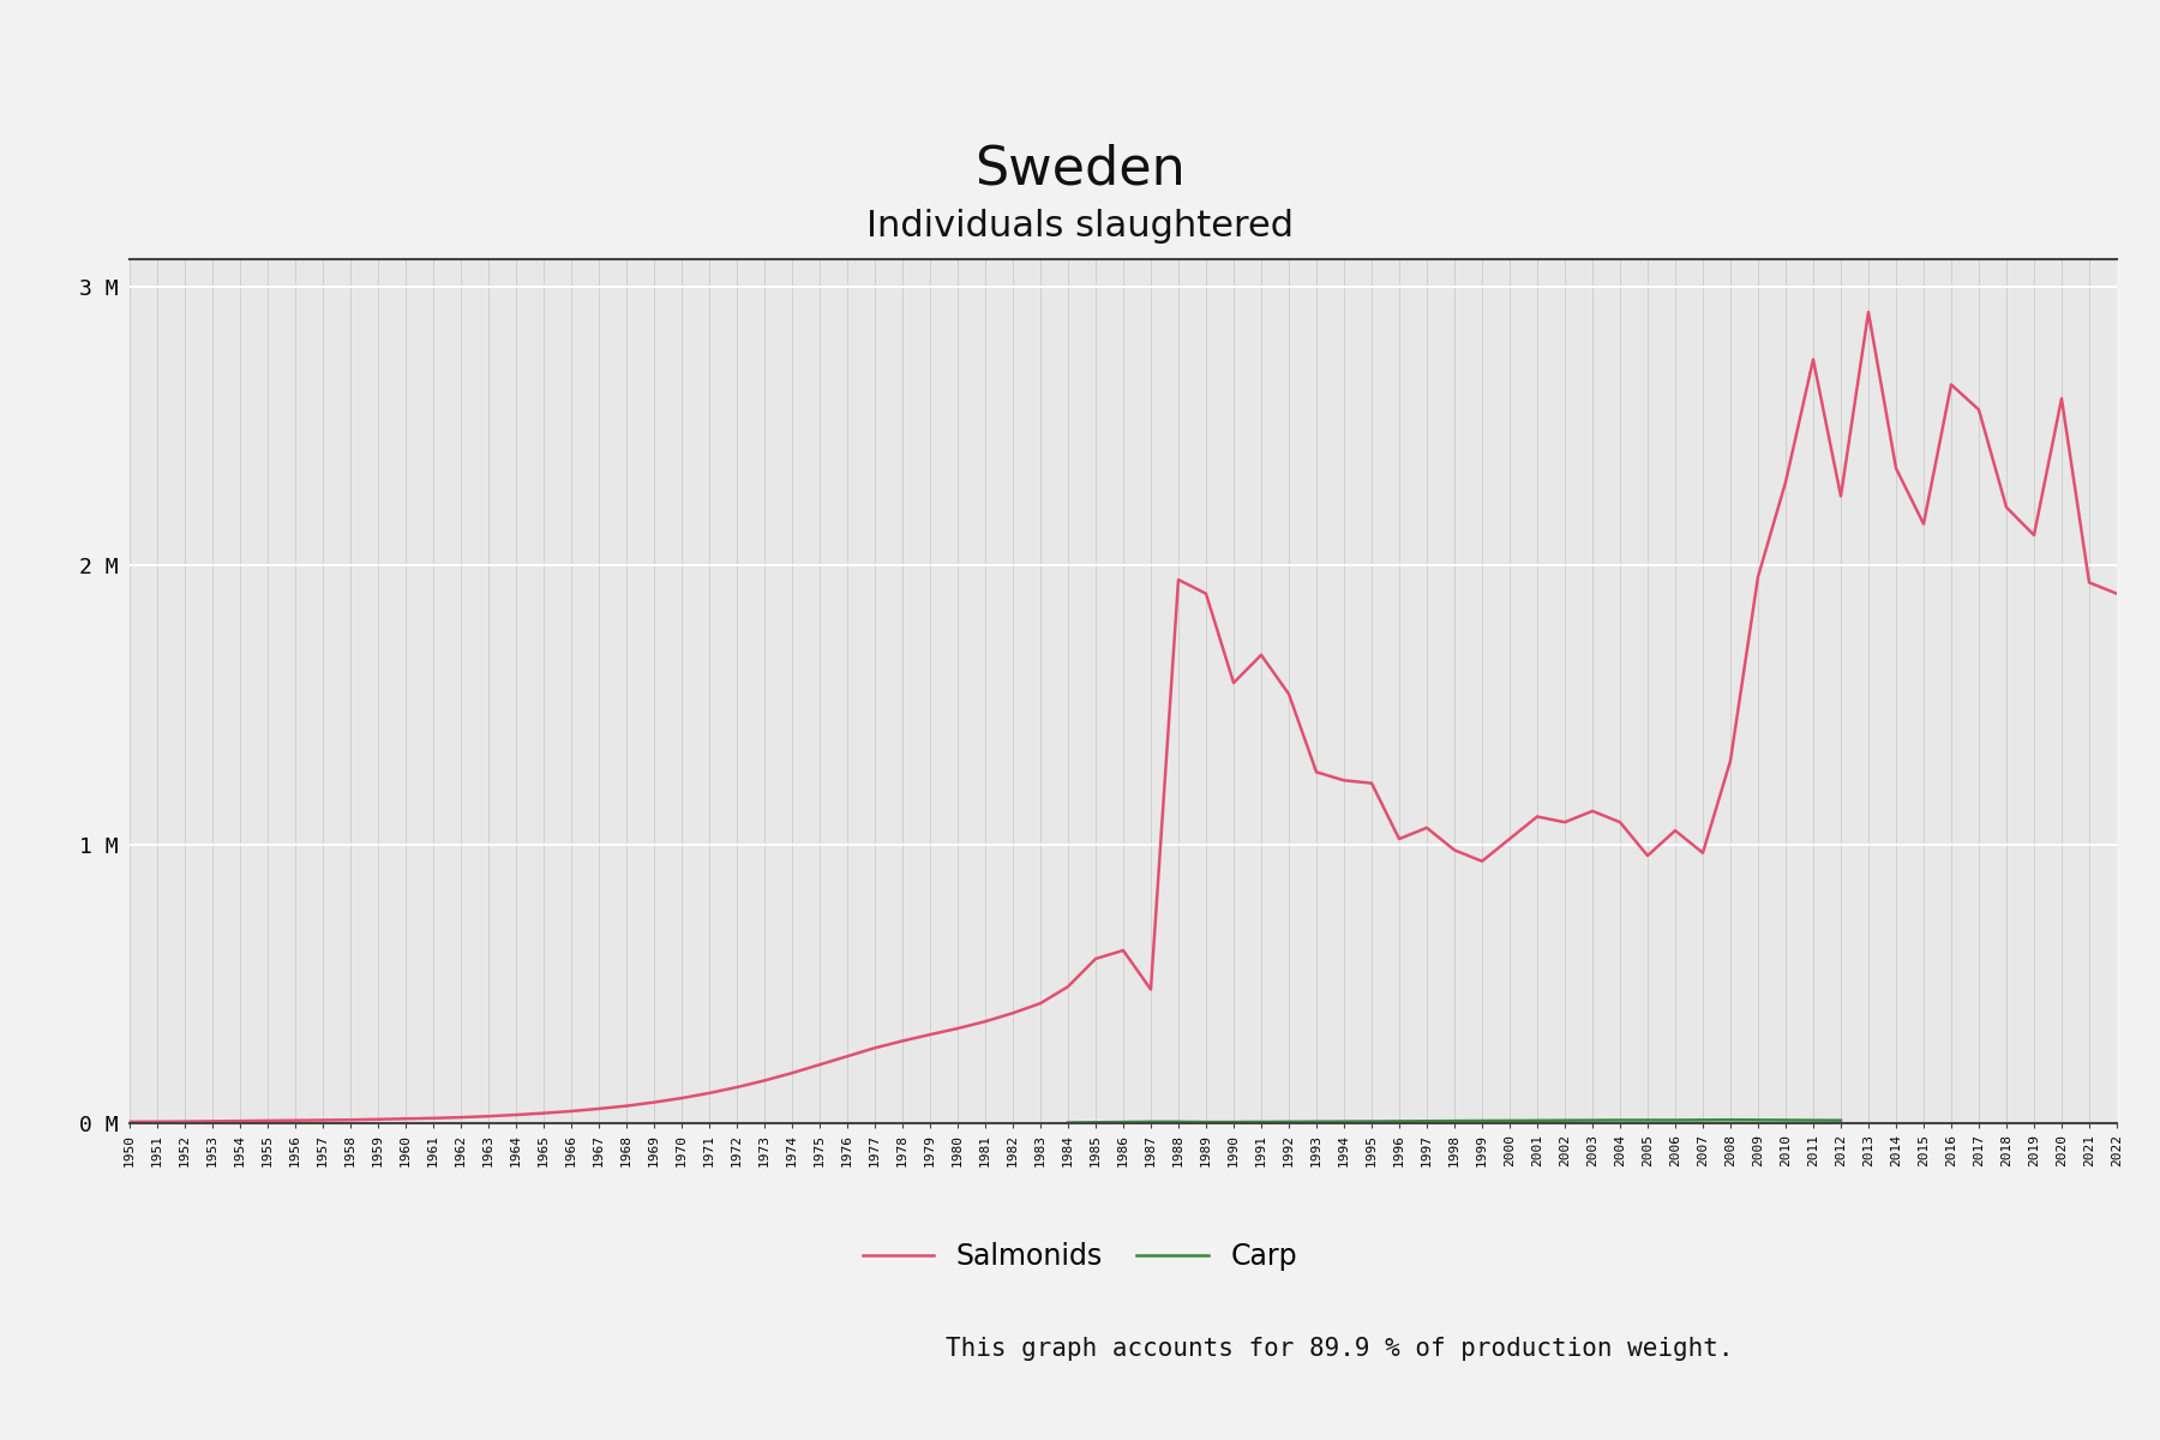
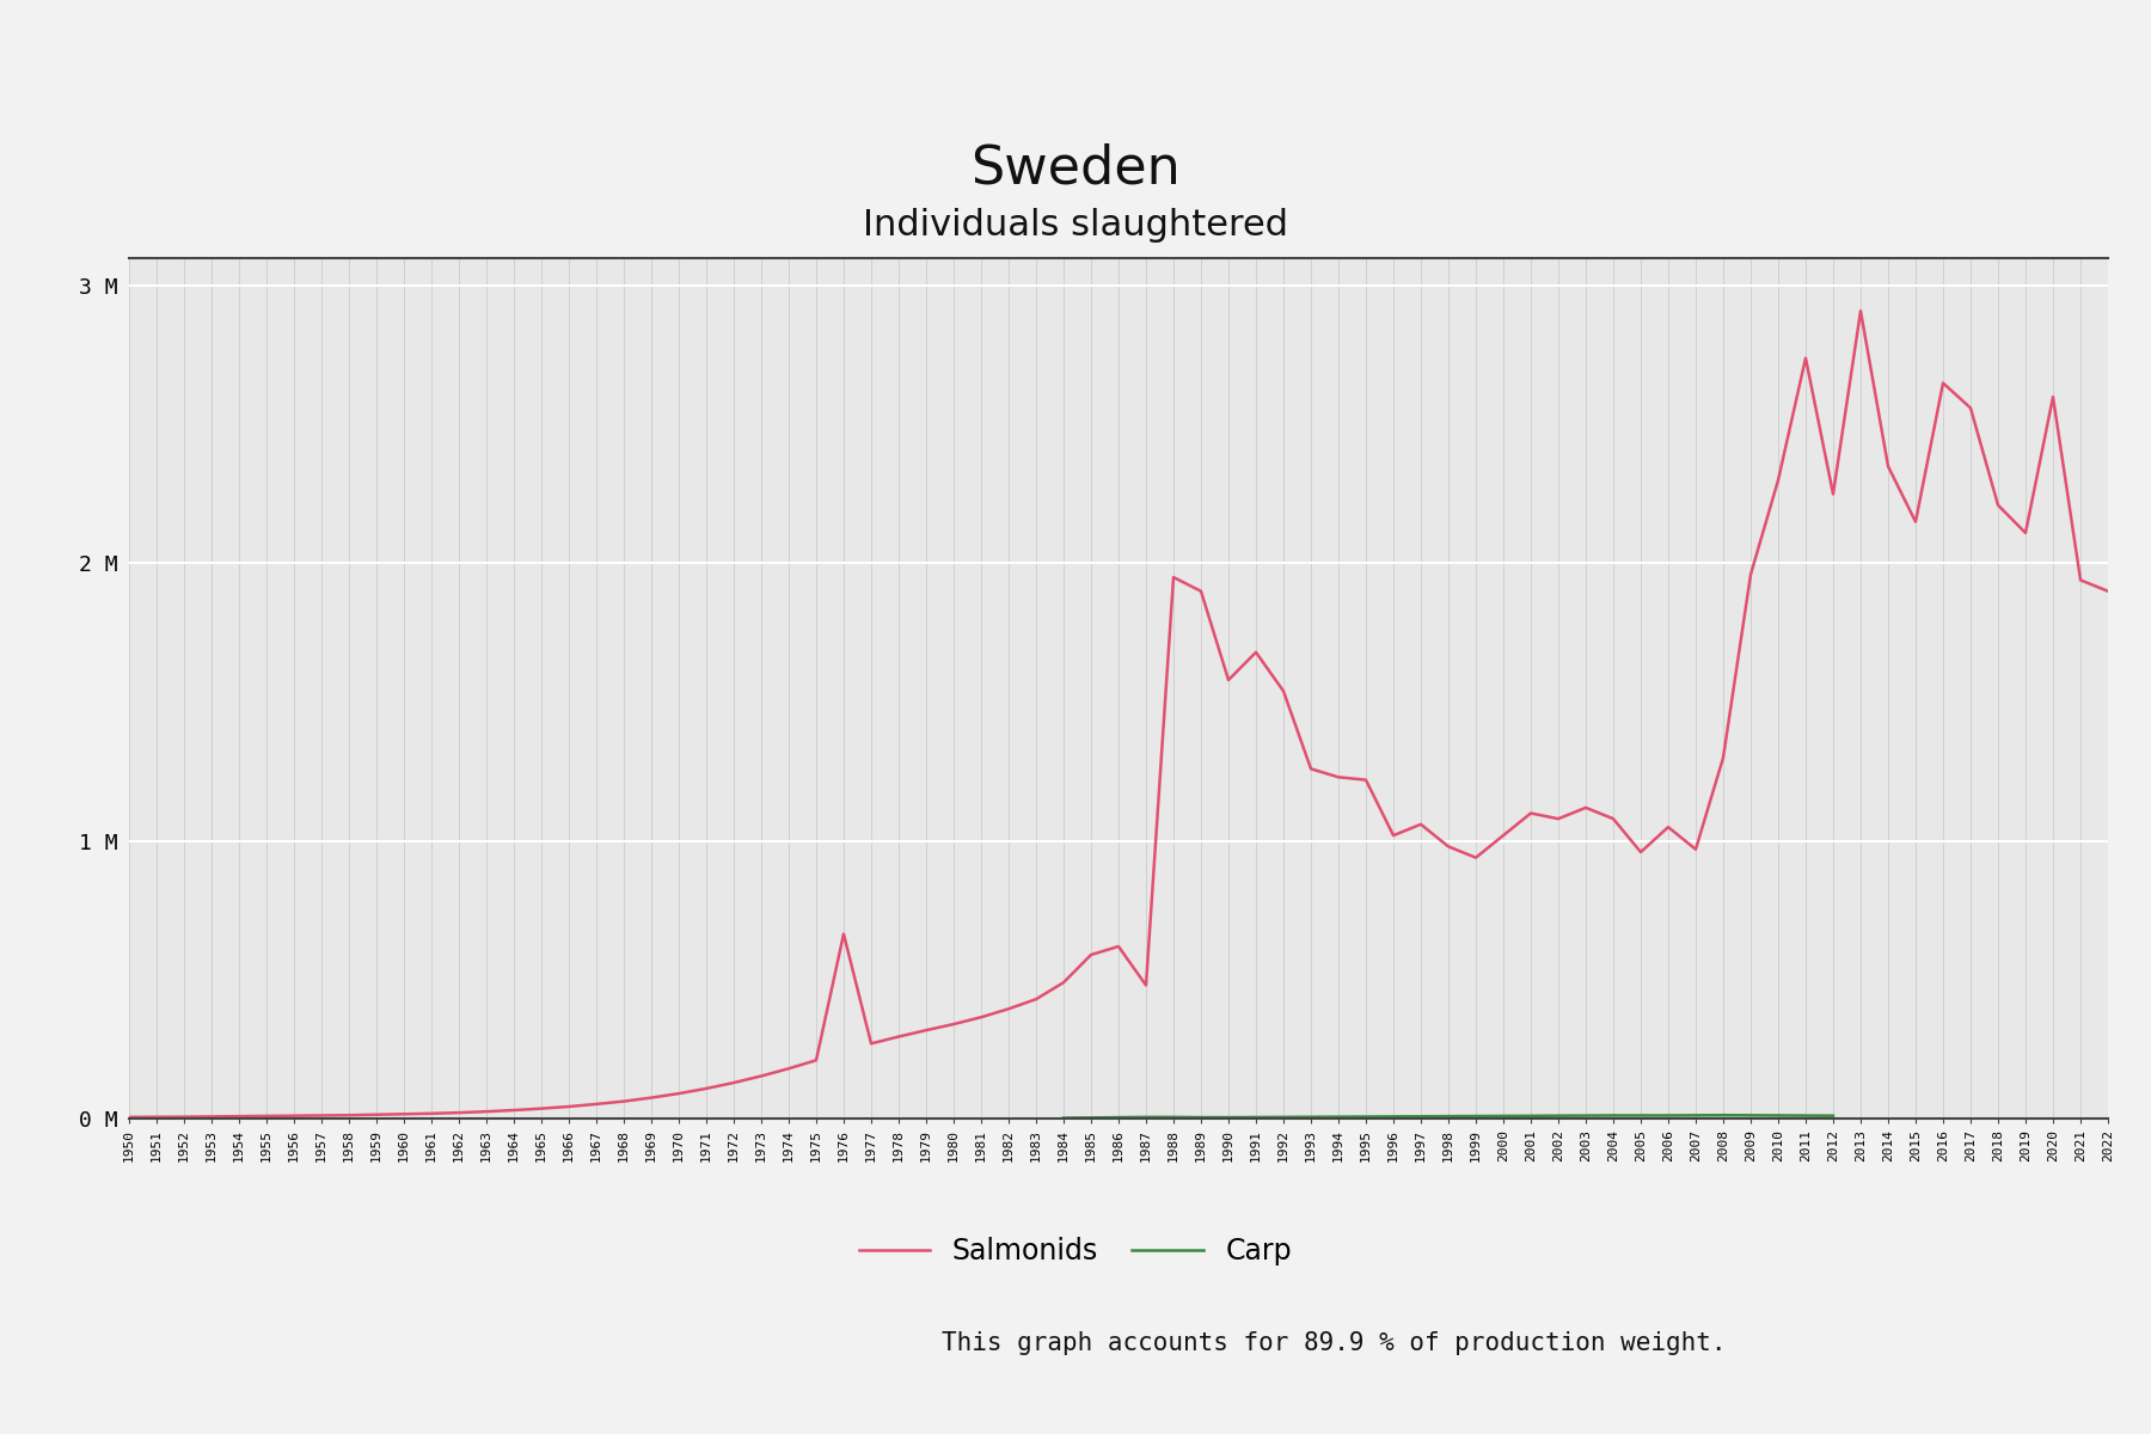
Salmonids/1976: 0.240 M -> 0.665 M
